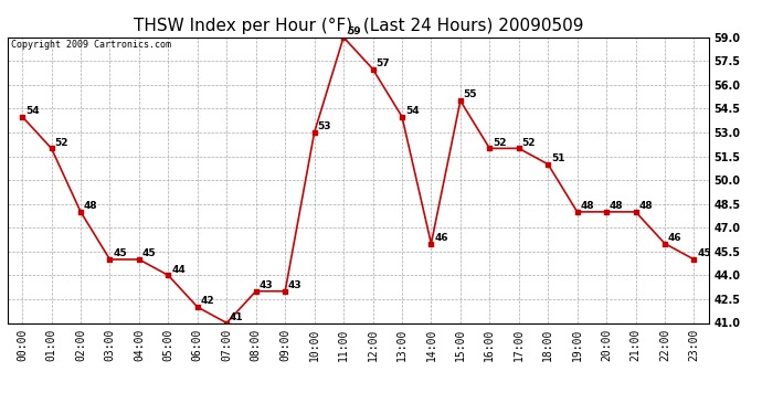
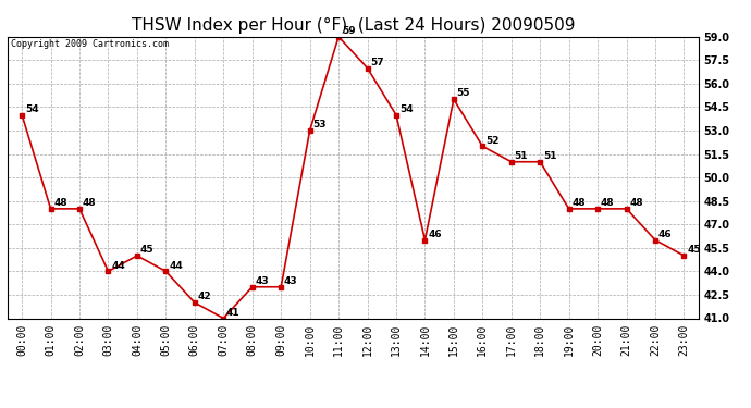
01:00: 52 -> 48
03:00: 45 -> 44
17:00: 52 -> 51
